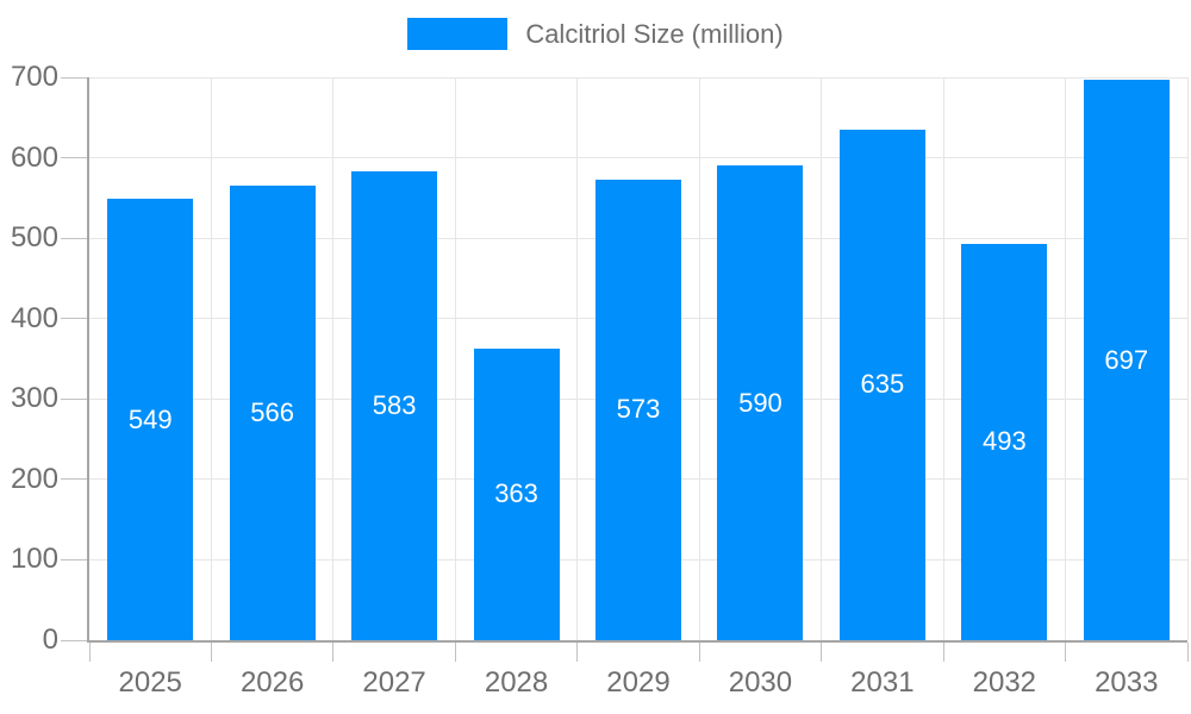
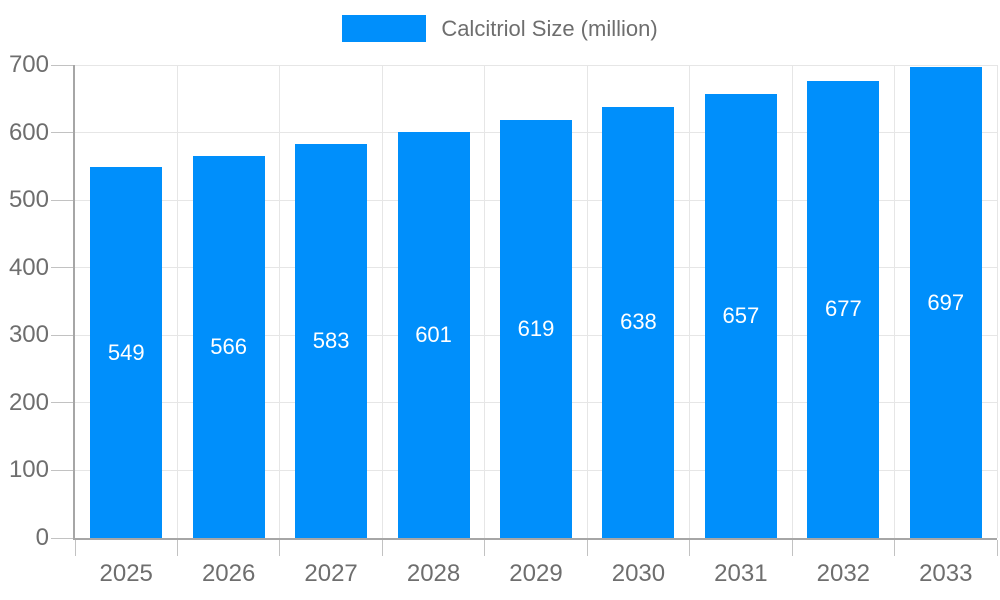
2028: 363 -> 601
2029: 573 -> 619
2030: 590 -> 638
2031: 635 -> 657
2032: 493 -> 677
